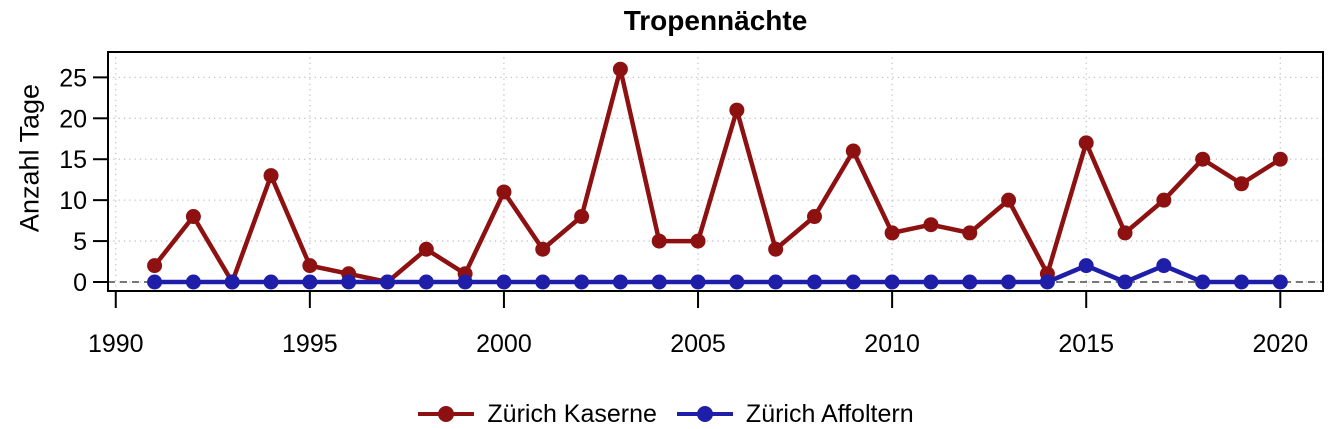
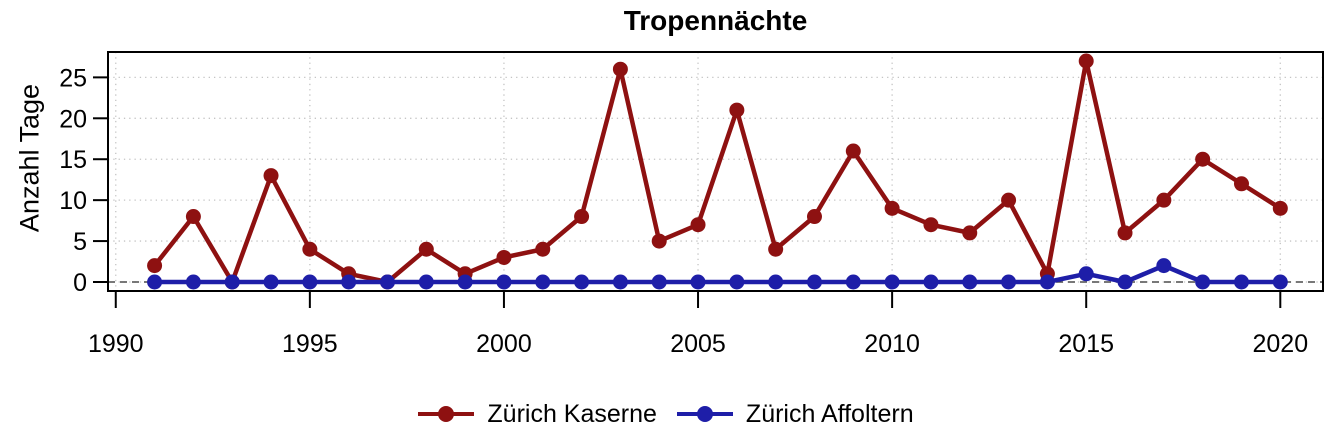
Zürich Kaserne/1995: 2 -> 4
Zürich Kaserne/2000: 11 -> 3
Zürich Kaserne/2005: 5 -> 7
Zürich Kaserne/2010: 6 -> 9
Zürich Kaserne/2015: 17 -> 27
Zürich Affoltern/2015: 2 -> 1
Zürich Kaserne/2020: 15 -> 9
